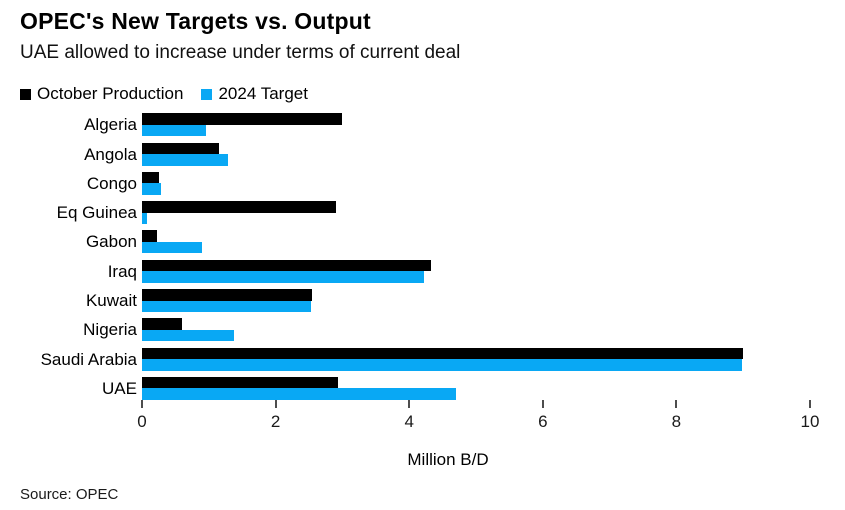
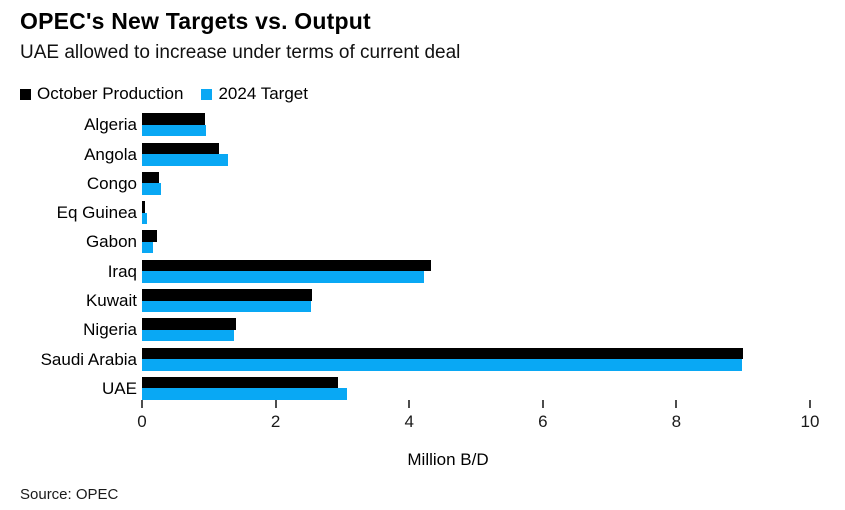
October Production/Algeria: 3.0 -> 0.9
October Production/Eq Guinea: 2.9 -> 0.1
2024 Target/Gabon: 0.9 -> 0.2
October Production/Nigeria: 0.6 -> 1.4
2024 Target/UAE: 4.7 -> 3.1
